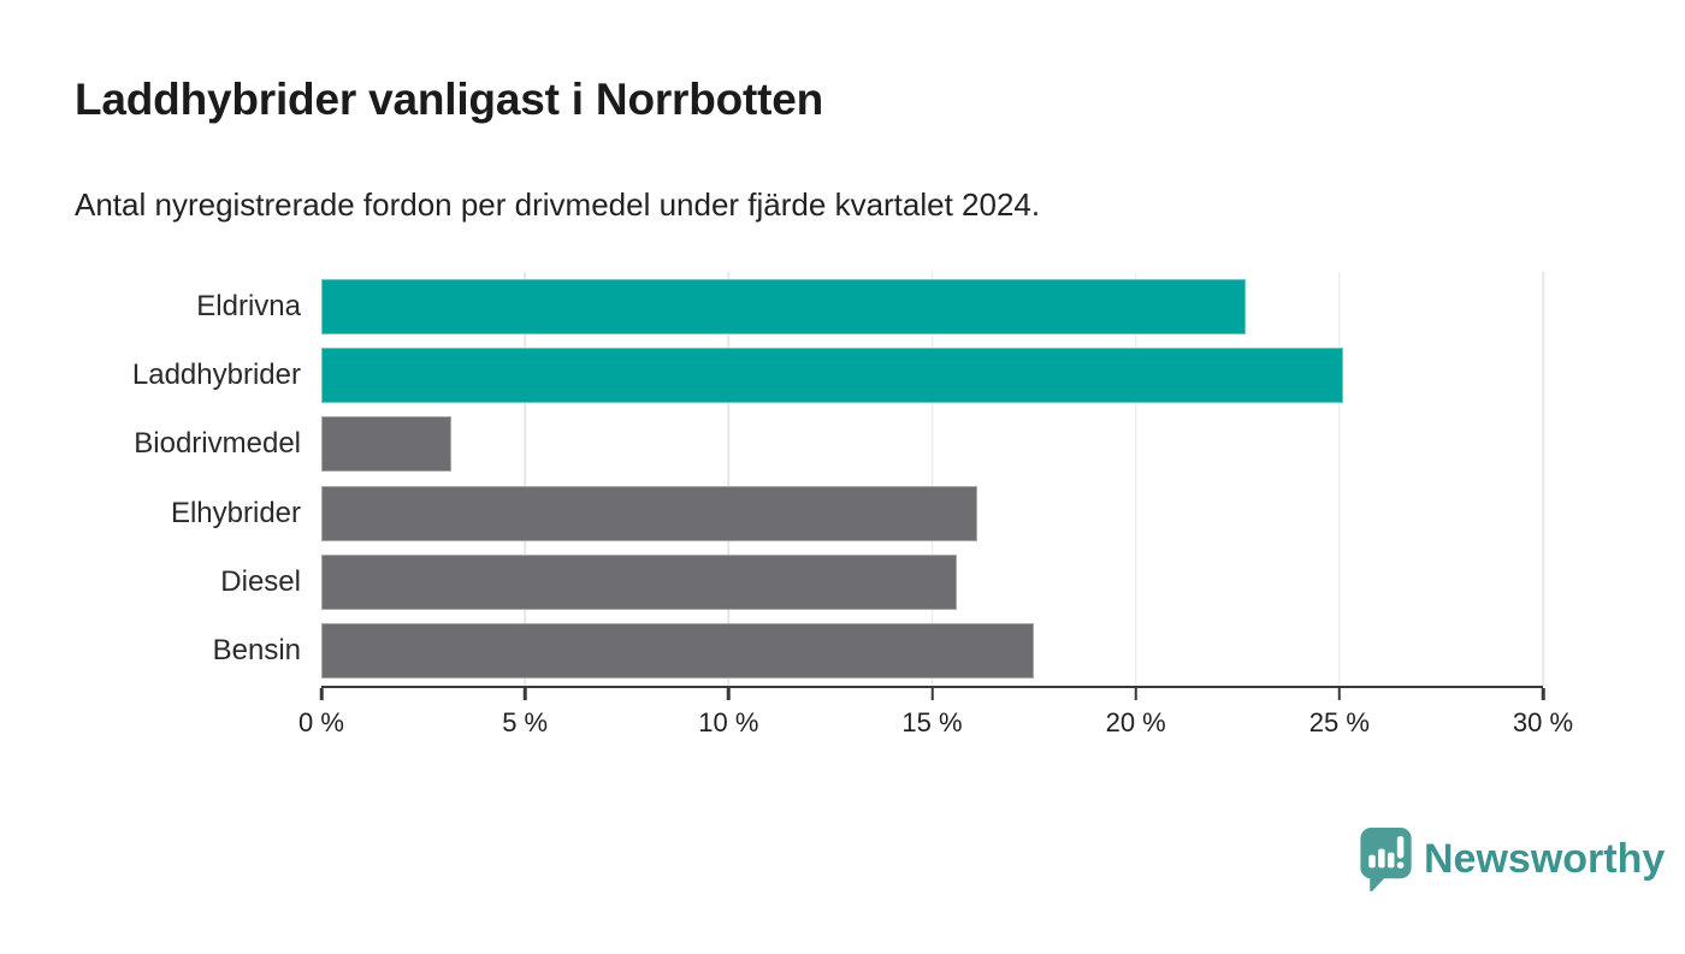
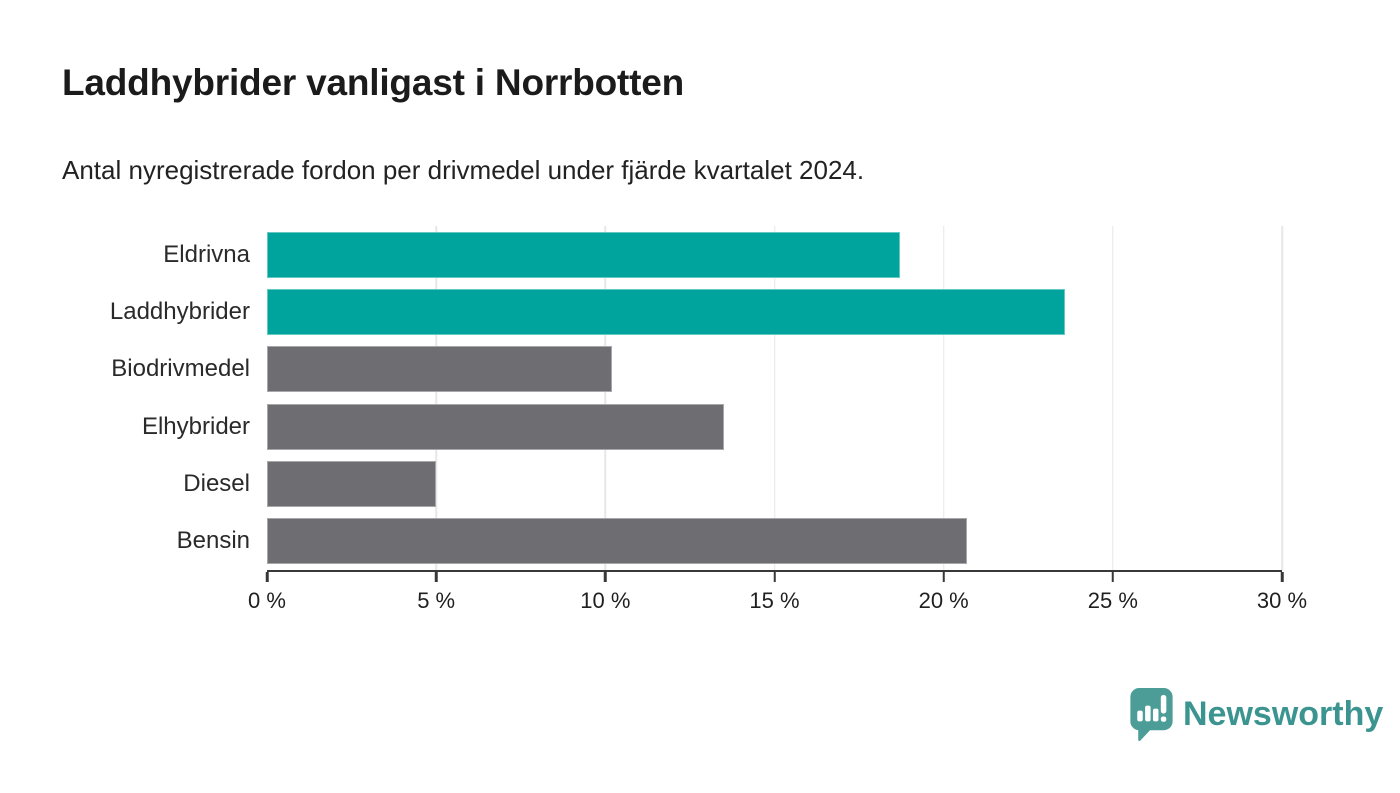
Eldrivna: 22.7% -> 18.7%
Laddhybrider: 25.1% -> 23.6%
Biodrivmedel: 3.2% -> 10.2%
Elhybrider: 16.1% -> 13.5%
Diesel: 15.6% -> 5.0%
Bensin: 17.5% -> 20.7%
